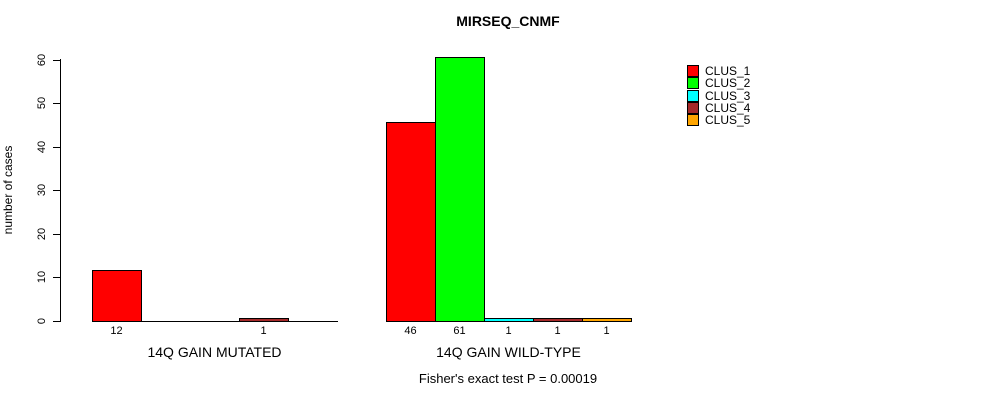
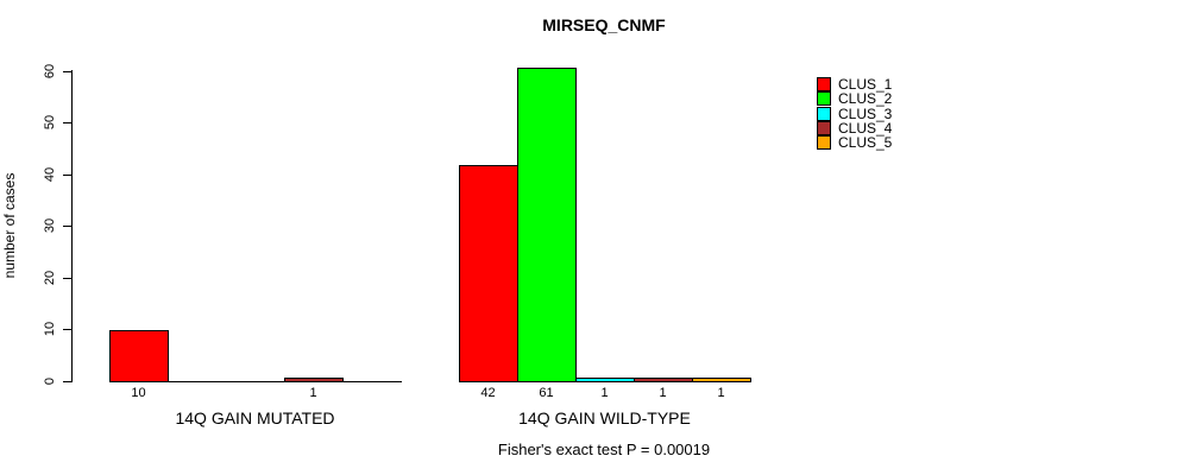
CLUS_1/14Q GAIN MUTATED: 12 -> 10
CLUS_1/14Q GAIN WILD-TYPE: 46 -> 42
